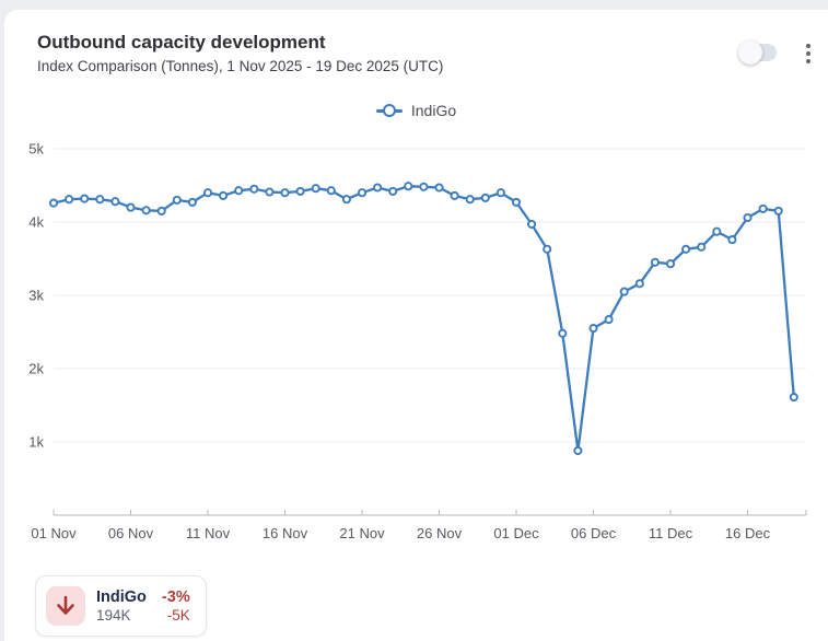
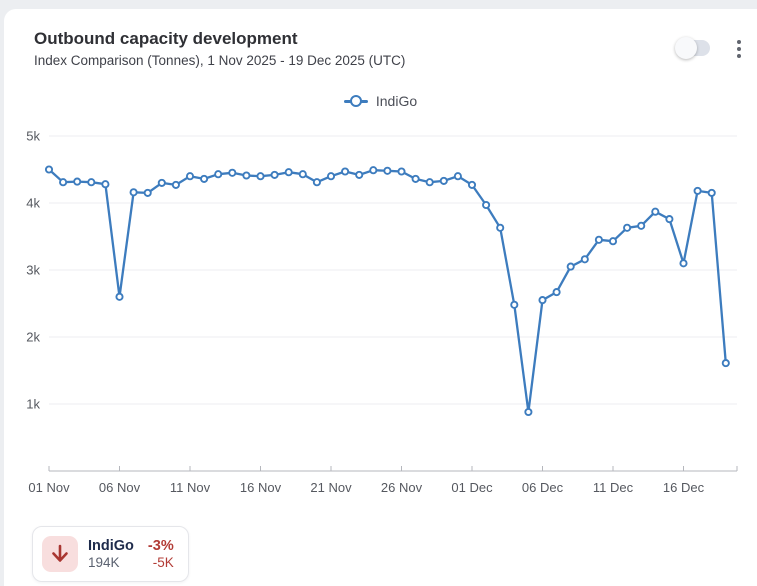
01 Nov: 4.3k -> 4.5k
06 Nov: 4.2k -> 2.6k
16 Dec: 4.1k -> 3.1k
